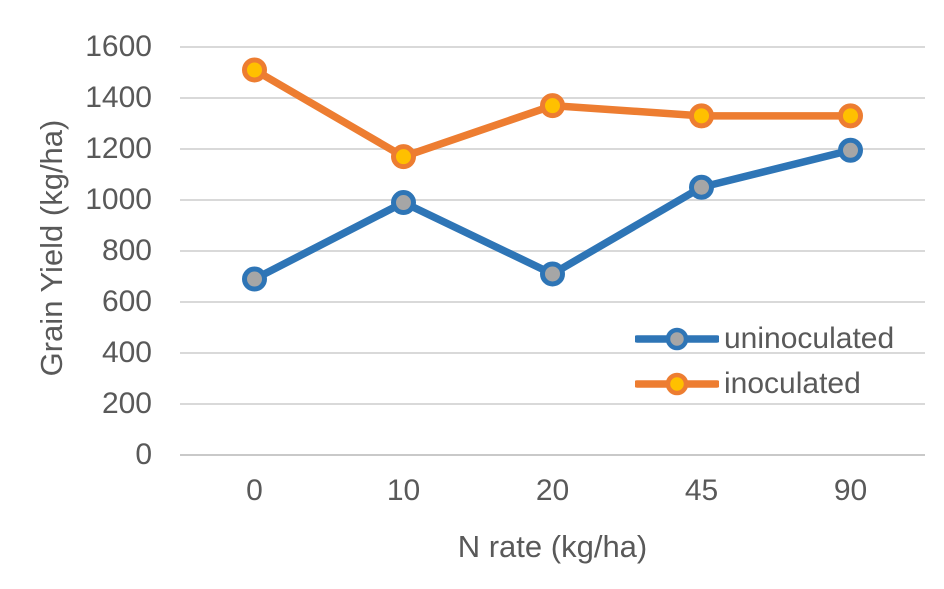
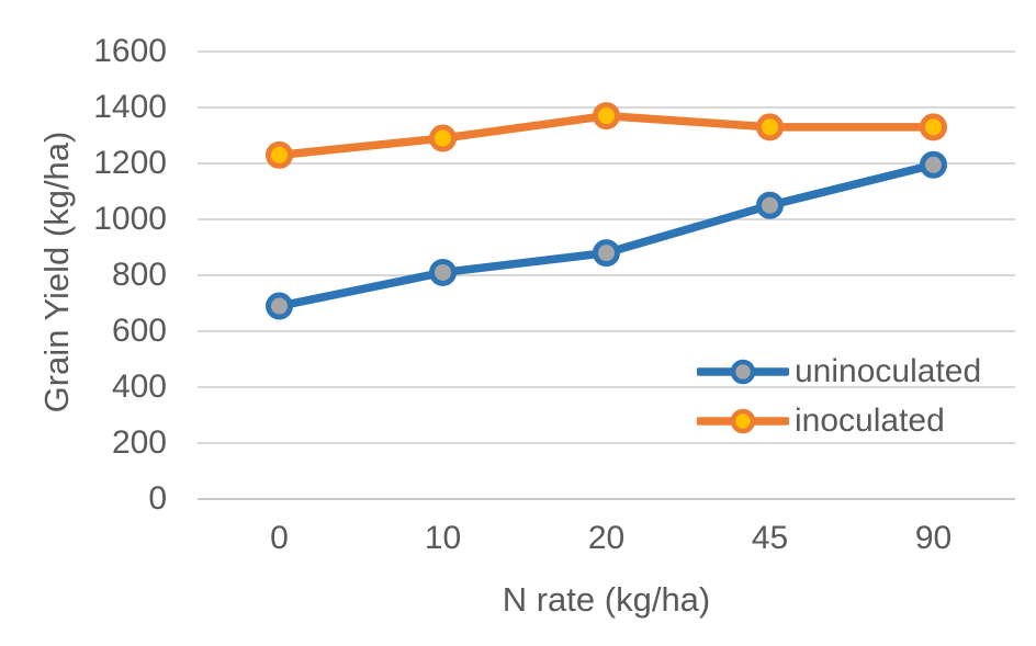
inoculated/0: 1510 -> 1230
uninoculated/10: 990 -> 810
inoculated/10: 1170 -> 1290
uninoculated/20: 710 -> 880
